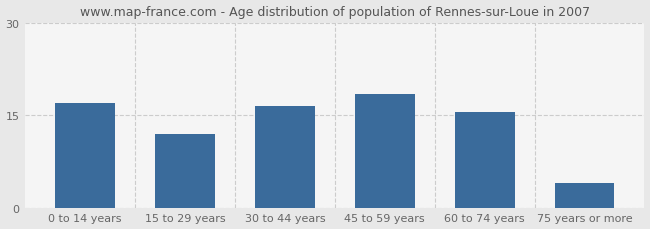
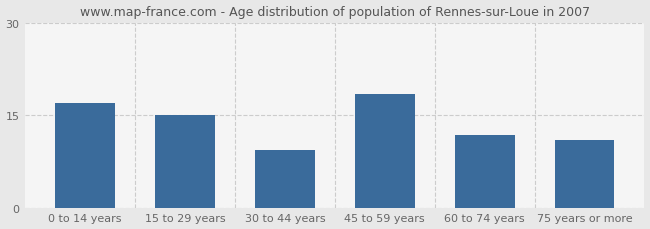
15 to 29 years: 12.0 -> 15.0
30 to 44 years: 16.5 -> 9.4
60 to 74 years: 15.5 -> 11.8
75 years or more: 4.0 -> 11.0
